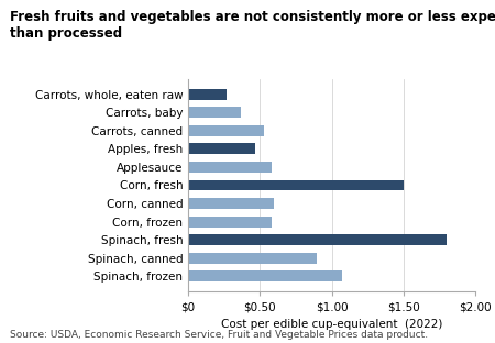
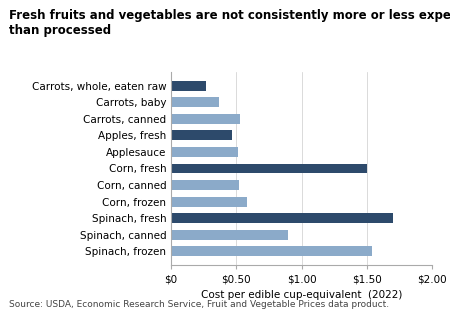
Applesauce: $0.58 -> $0.51
Corn, canned: $0.60 -> $0.52
Spinach, fresh: $1.80 -> $1.70
Spinach, frozen: $1.07 -> $1.54
